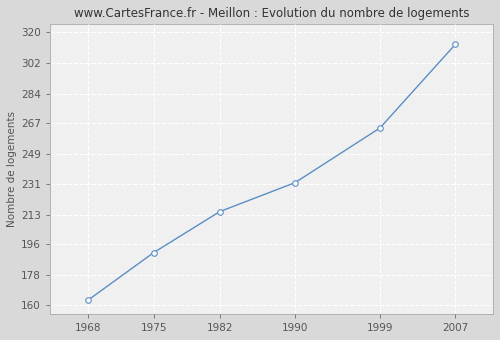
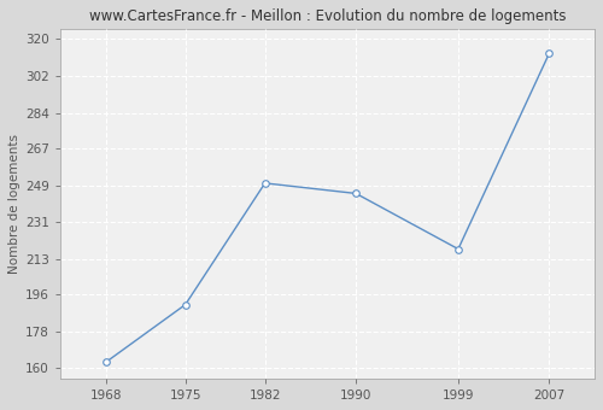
1982: 215 -> 250
1990: 232 -> 245
1999: 264 -> 218
